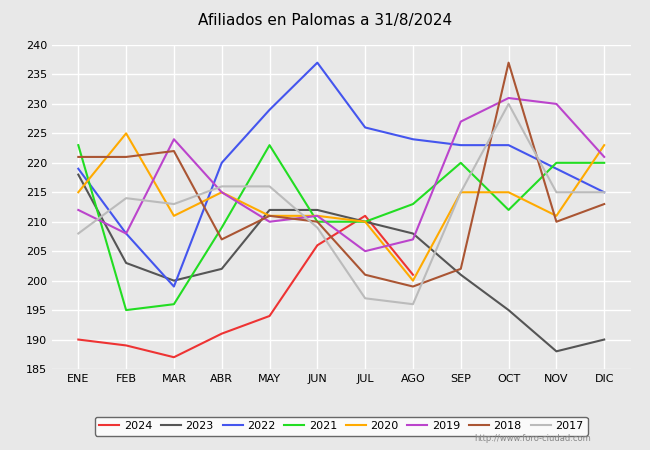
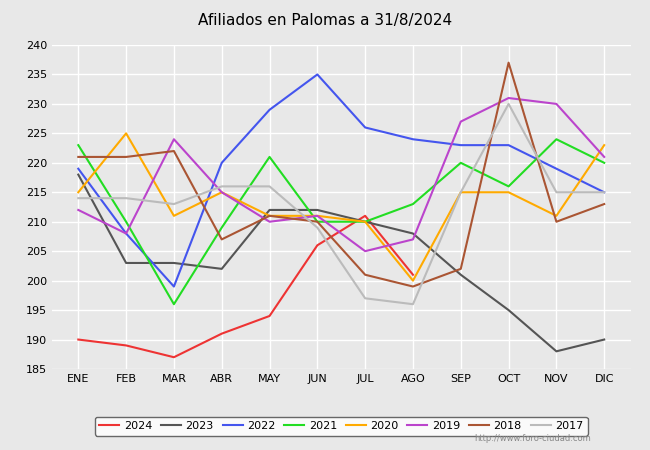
2017/ENE: 208 -> 214
2021/FEB: 195 -> 210
2023/MAR: 200 -> 203
2021/MAY: 223 -> 221
2022/JUN: 237 -> 235
2021/OCT: 212 -> 216
2021/NOV: 220 -> 224
